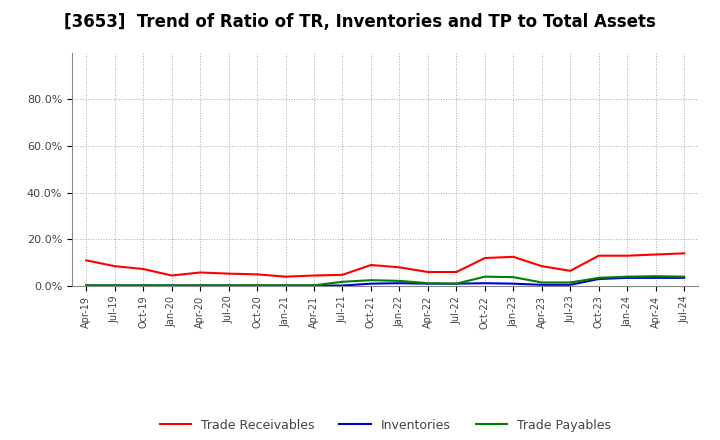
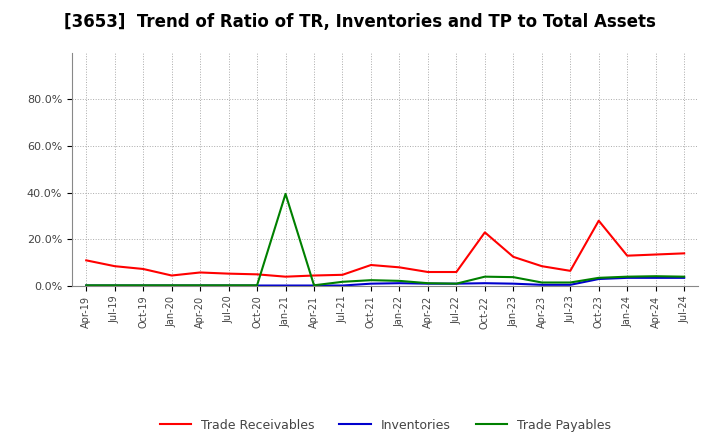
Trade Payables/Jan-21: 0.3% -> 39.5%
Trade Receivables/Oct-22: 12.0% -> 23.0%
Trade Receivables/Oct-23: 13.0% -> 28.0%
